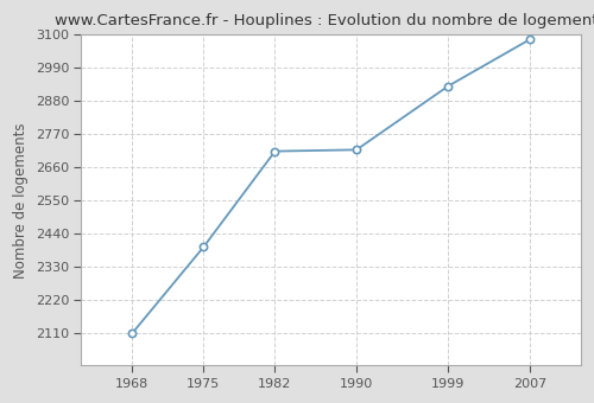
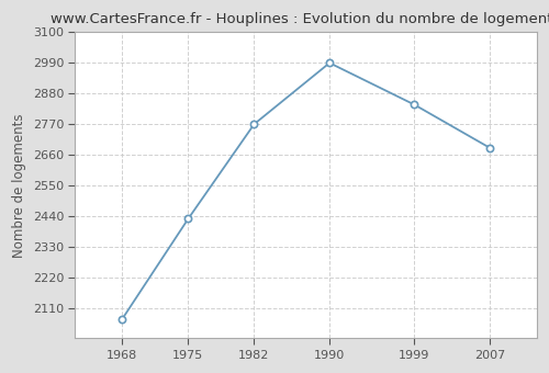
1968: 2108 -> 2070
1975: 2395 -> 2430
1982: 2713 -> 2770
1990: 2718 -> 2990
1999: 2930 -> 2840
2007: 3085 -> 2685
